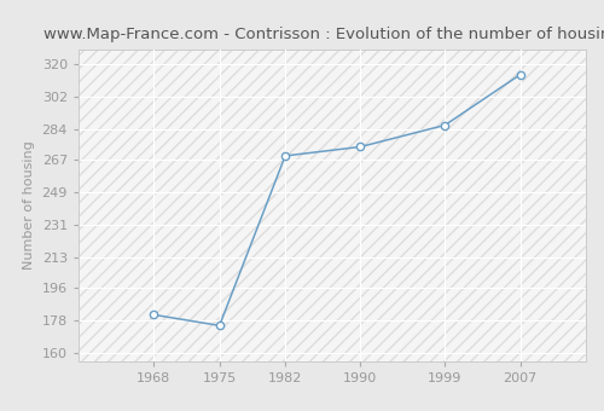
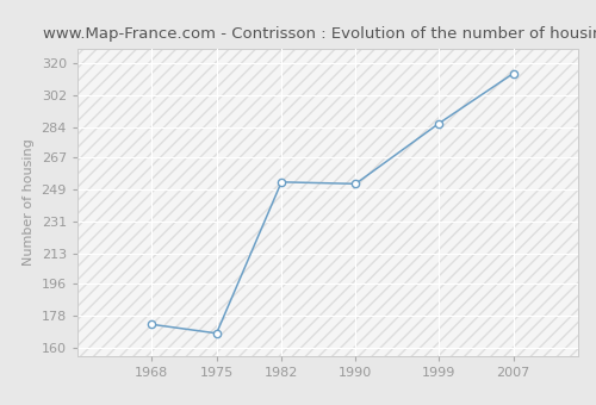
1968: 181 -> 173
1975: 175 -> 168
1982: 269 -> 253
1990: 274 -> 252
